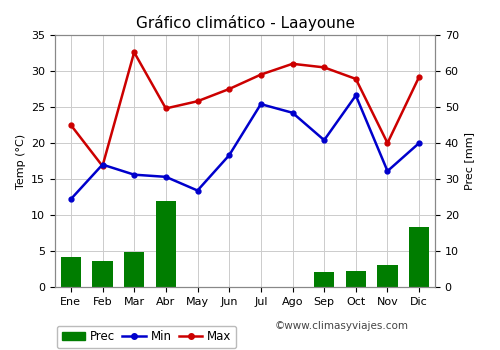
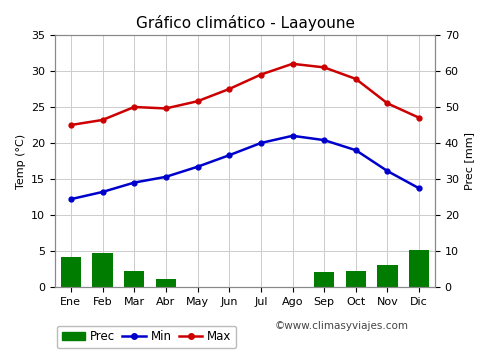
Max/Feb: 16.8 -> 23.2
Min/Feb: 17.0 -> 13.2
Prec/Feb: 3.6 -> 4.7
Max/Mar: 32.6 -> 25.0
Min/Mar: 15.6 -> 14.5
Prec/Mar: 4.8 -> 2.2
Prec/Abr: 12.0 -> 1.1
Min/May: 13.4 -> 16.7
Min/Jul: 25.4 -> 20.0
Min/Ago: 24.2 -> 21.0
Min/Oct: 26.6 -> 19.0
Max/Nov: 20.0 -> 25.5
Max/Dic: 29.2 -> 23.5
Min/Dic: 20.0 -> 13.7
Prec/Dic: 8.4 -> 5.1
